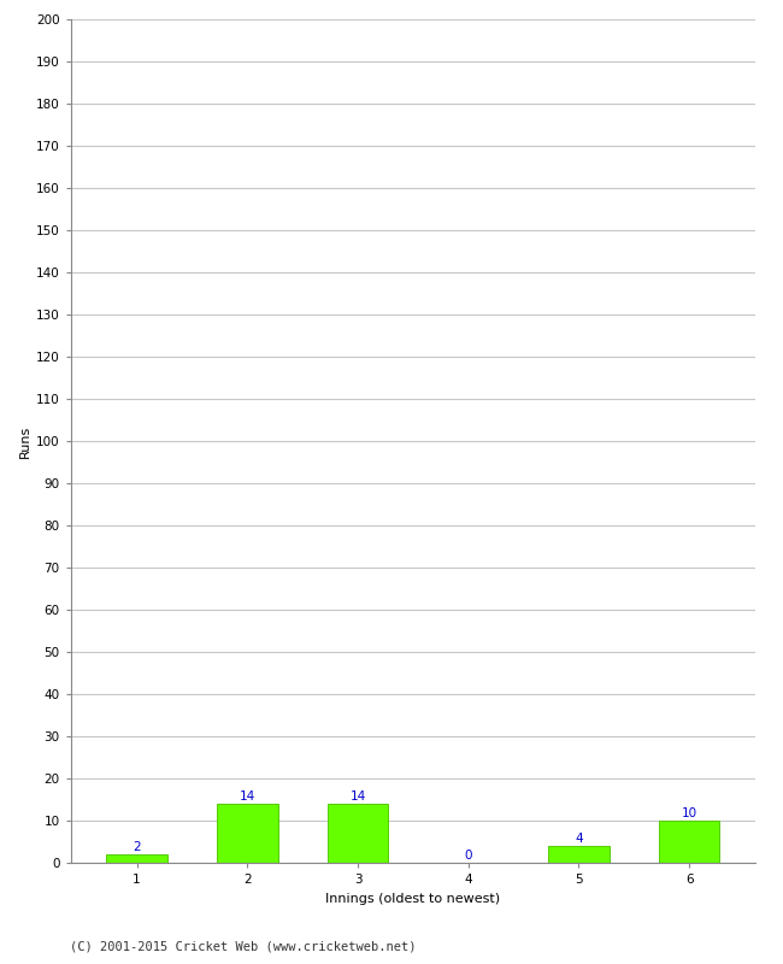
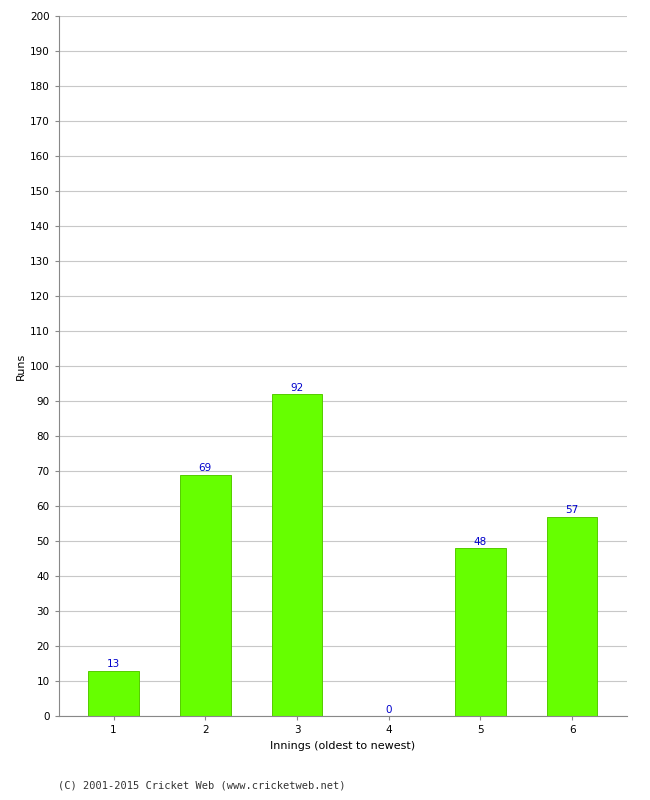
1: 2 -> 13
2: 14 -> 69
3: 14 -> 92
5: 4 -> 48
6: 10 -> 57
